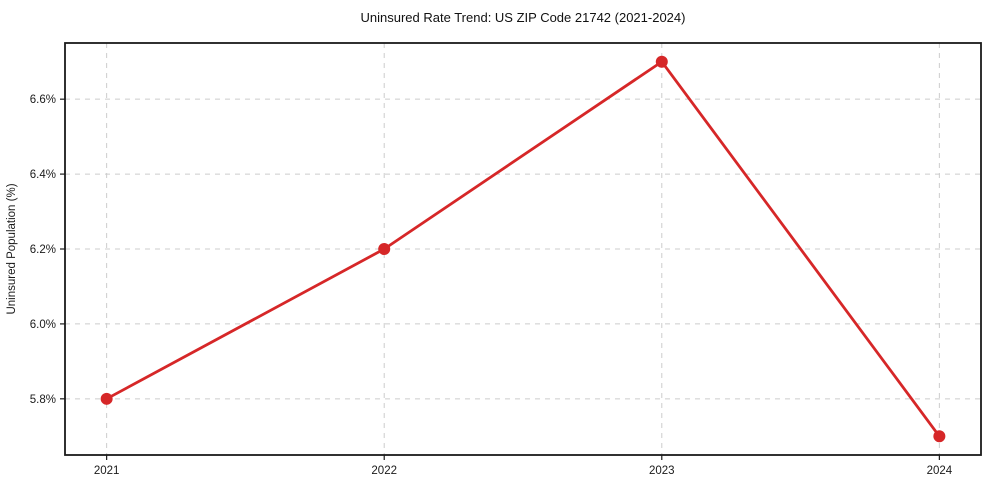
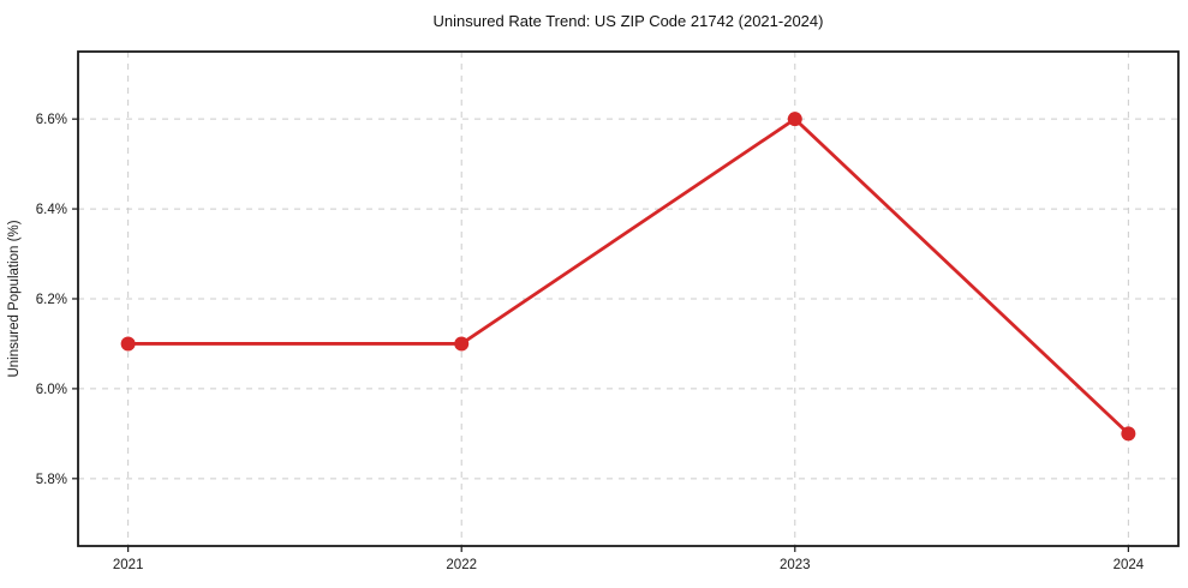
2021: 5.8% -> 6.1%
2022: 6.2% -> 6.1%
2023: 6.7% -> 6.6%
2024: 5.7% -> 5.9%
